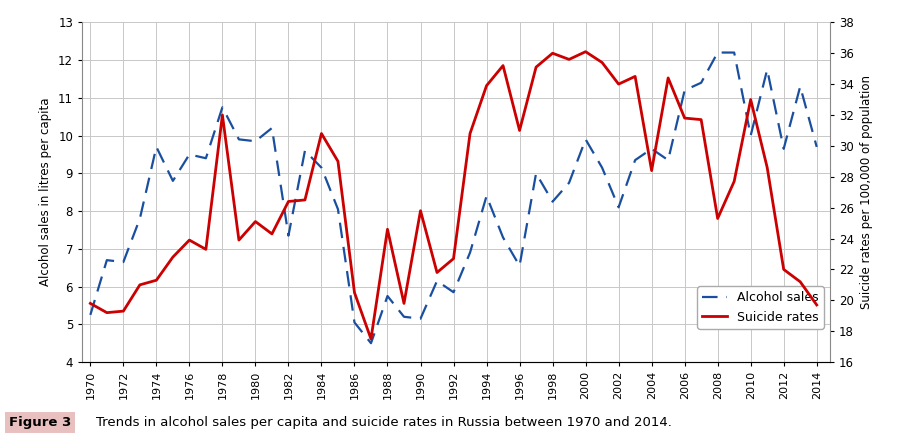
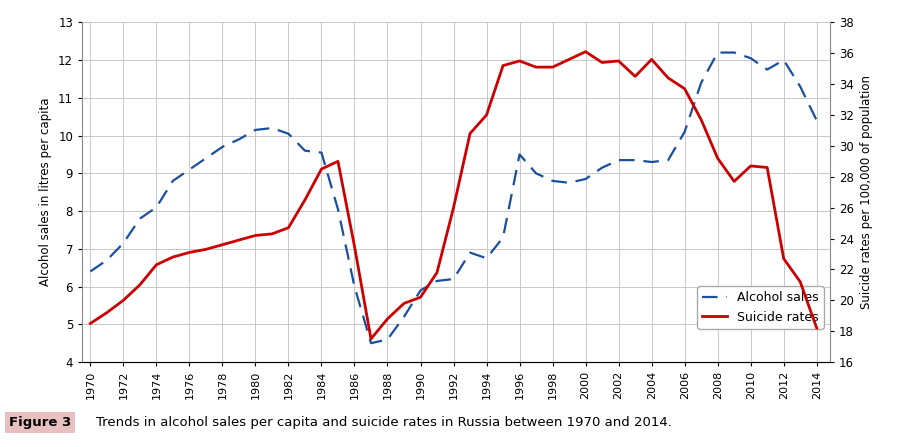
Alcohol sales/1970: 5.25 -> 6.40
Suicide rates/1970: 19.8 -> 18.5
Alcohol sales/1972: 6.65 -> 7.15
Suicide rates/1972: 19.3 -> 20.0
Alcohol sales/1974: 9.70 -> 8.10
Suicide rates/1974: 21.3 -> 22.3
Alcohol sales/1976: 9.50 -> 9.10
Suicide rates/1976: 23.9 -> 23.1
Alcohol sales/1978: 10.75 -> 9.70
Suicide rates/1978: 32.0 -> 23.6
Alcohol sales/1980: 9.85 -> 10.15
Suicide rates/1980: 25.1 -> 24.2
Alcohol sales/1982: 7.35 -> 10.05
Suicide rates/1982: 26.4 -> 24.7
Alcohol sales/1984: 9.15 -> 9.55
Suicide rates/1984: 30.8 -> 28.5
Alcohol sales/1986: 5.05 -> 6.00
Suicide rates/1986: 20.5 -> 23.5
Alcohol sales/1988: 5.75 -> 4.60
Suicide rates/1988: 24.6 -> 18.8
Alcohol sales/1990: 5.15 -> 5.90
Suicide rates/1990: 25.8 -> 20.2
Alcohol sales/1992: 5.85 -> 6.20
Suicide rates/1992: 22.7 -> 26.0
Alcohol sales/1994: 8.40 -> 6.75
Suicide rates/1994: 33.9 -> 32.0
Alcohol sales/1996: 6.55 -> 9.50
Suicide rates/1996: 31.0 -> 35.5
Alcohol sales/1998: 8.25 -> 8.80
Suicide rates/1998: 36.0 -> 35.1
Alcohol sales/2000: 9.90 -> 8.85
Alcohol sales/2002: 8.10 -> 9.35
Suicide rates/2002: 34.0 -> 35.5
Alcohol sales/2004: 9.65 -> 9.30
Suicide rates/2004: 28.4 -> 35.6
Alcohol sales/2006: 11.20 -> 10.10
Suicide rates/2006: 31.8 -> 33.7
Suicide rates/2008: 25.3 -> 29.2
Alcohol sales/2010: 10.00 -> 12.05
Suicide rates/2010: 33.0 -> 28.7
Alcohol sales/2012: 9.65 -> 12.00
Suicide rates/2012: 22.0 -> 22.7
Alcohol sales/2014: 9.70 -> 10.40
Suicide rates/2014: 19.7 -> 18.2
